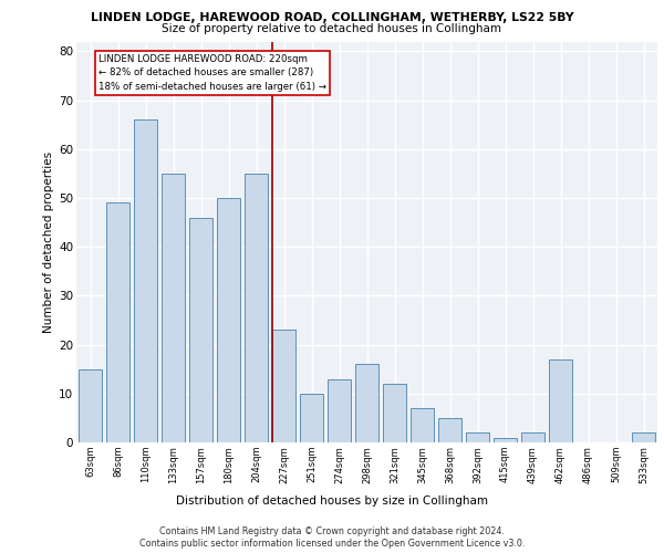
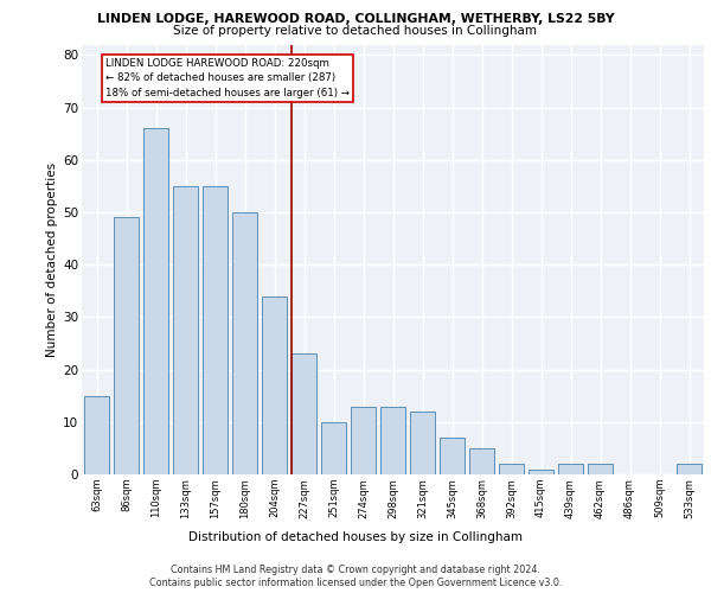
157sqm: 46 -> 55
204sqm: 55 -> 34
298sqm: 16 -> 13
462sqm: 17 -> 2
